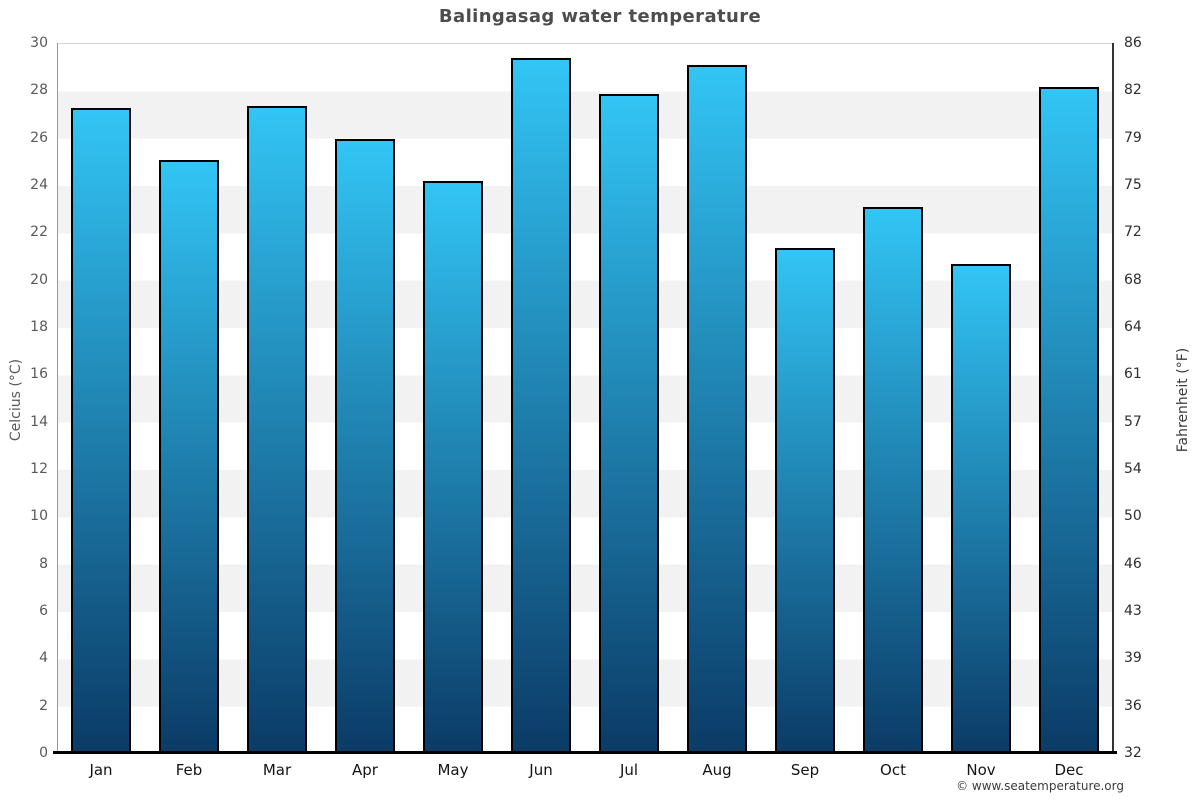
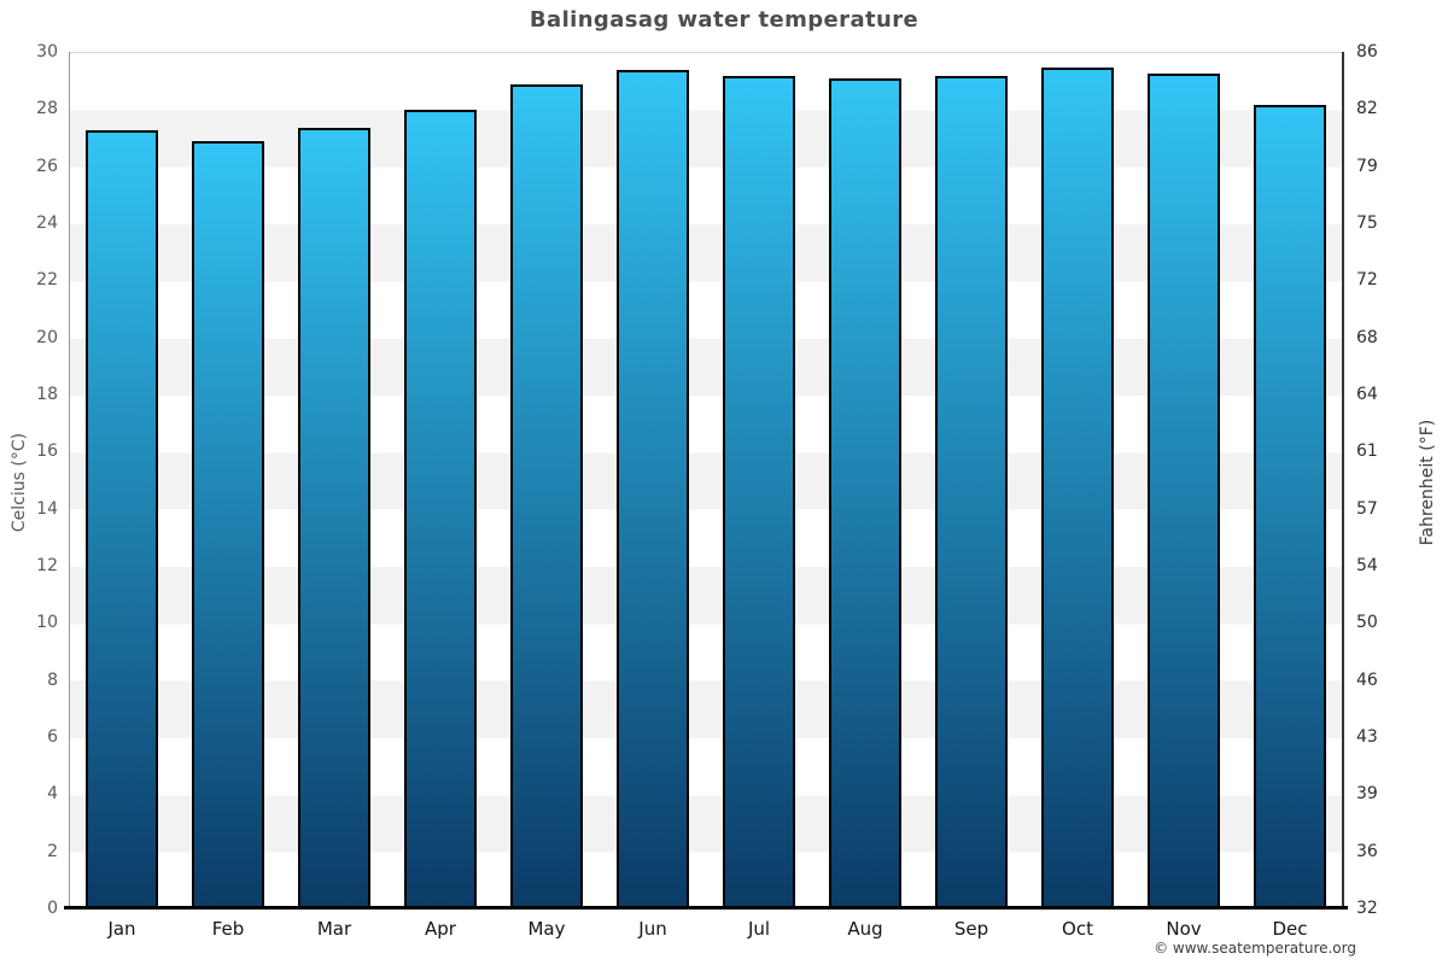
Feb: 25.1 -> 26.9
Apr: 26.0 -> 28.0
May: 24.2 -> 28.9
Jul: 27.9 -> 29.2
Sep: 21.4 -> 29.2
Oct: 23.1 -> 29.5
Nov: 20.7 -> 29.3
